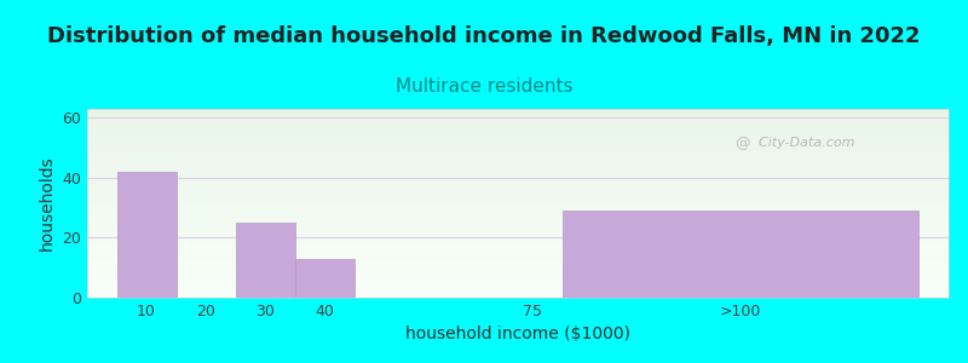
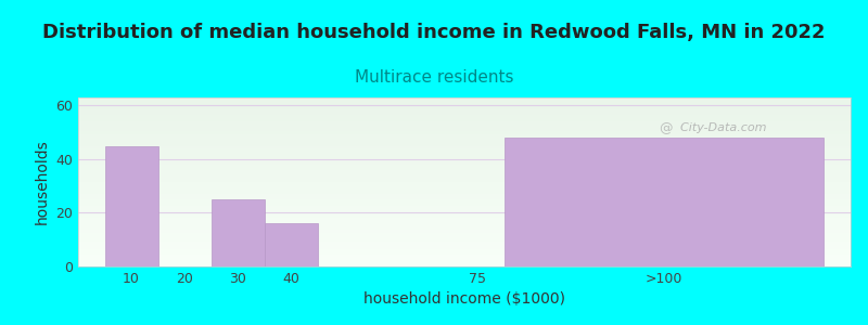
10: 42 -> 45
40: 13 -> 16
>100: 29 -> 48
